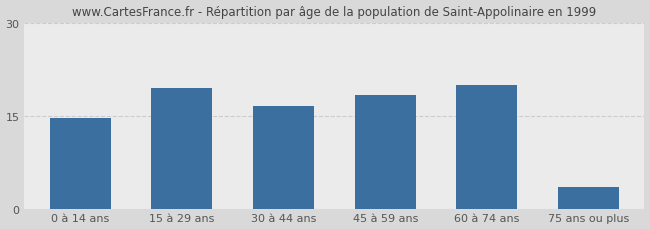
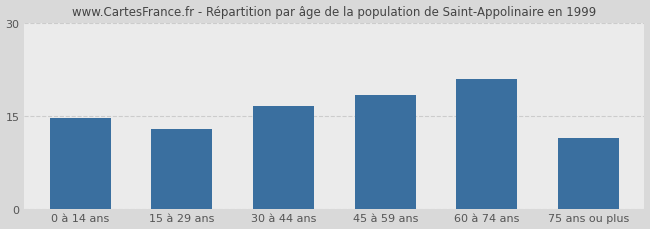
15 à 29 ans: 19.5 -> 12.8
60 à 74 ans: 20.0 -> 21.0
75 ans ou plus: 3.5 -> 11.4
